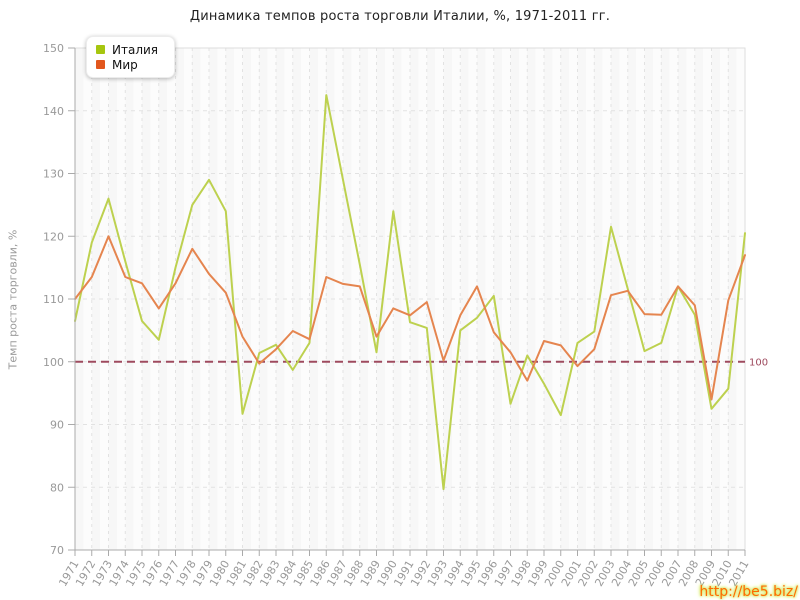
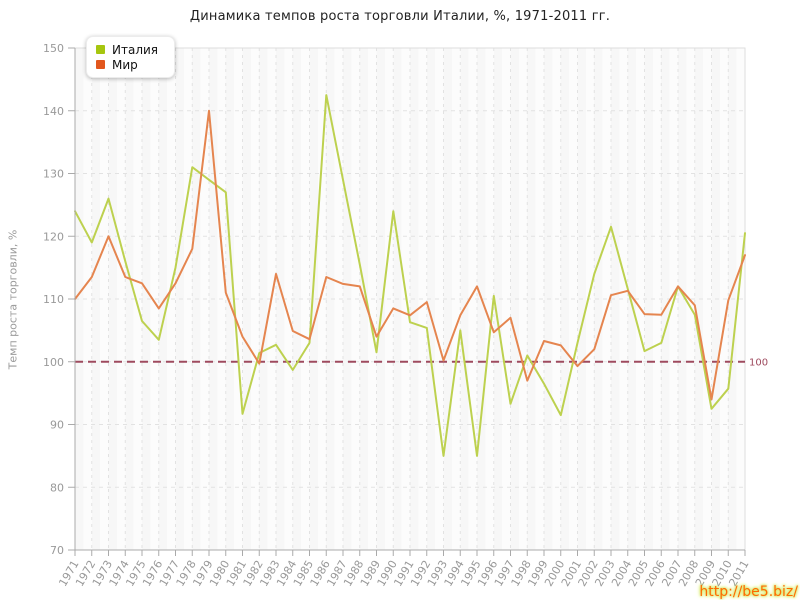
Италия/1971: 106 -> 124
Италия/1978: 125 -> 131
Мир/1979: 114 -> 140
Италия/1980: 124 -> 127
Мир/1983: 102 -> 114
Италия/1993: 80 -> 85
Италия/1995: 107 -> 85
Мир/1997: 102 -> 107
Италия/2002: 105 -> 114
